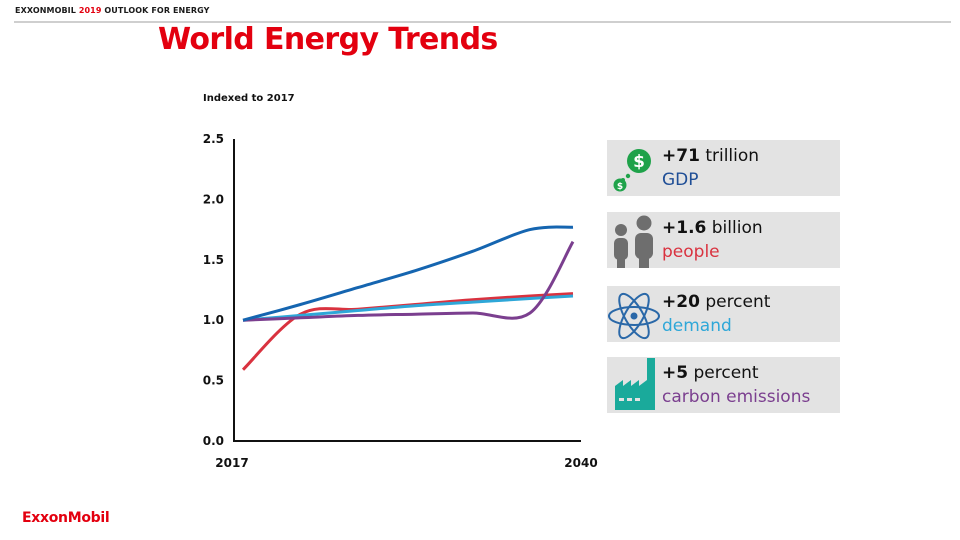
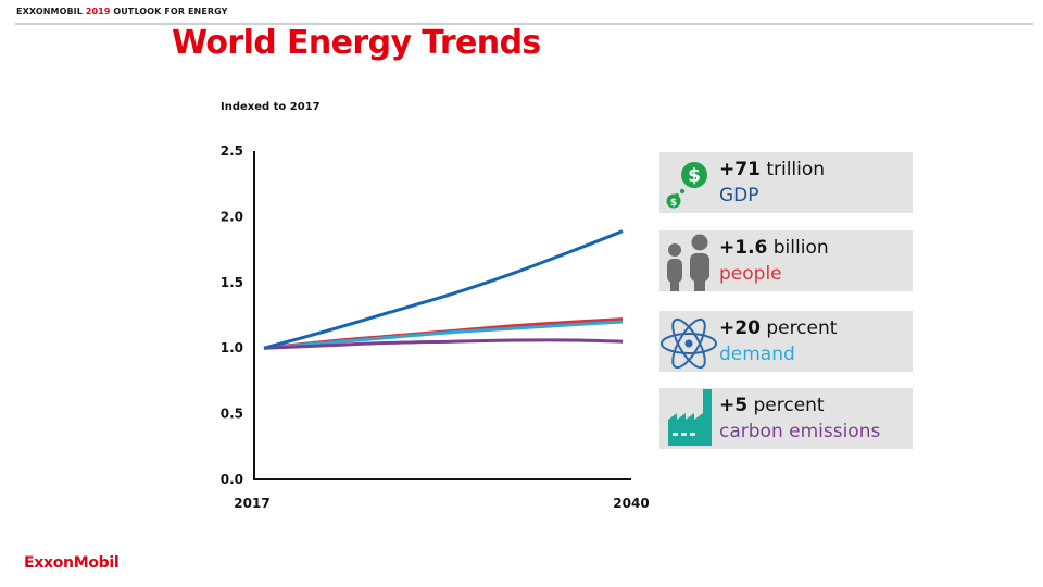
people/2017: 0.59 -> 1.00
GDP/2040: 1.77 -> 1.89
carbon emissions/2040: 1.65 -> 1.05
